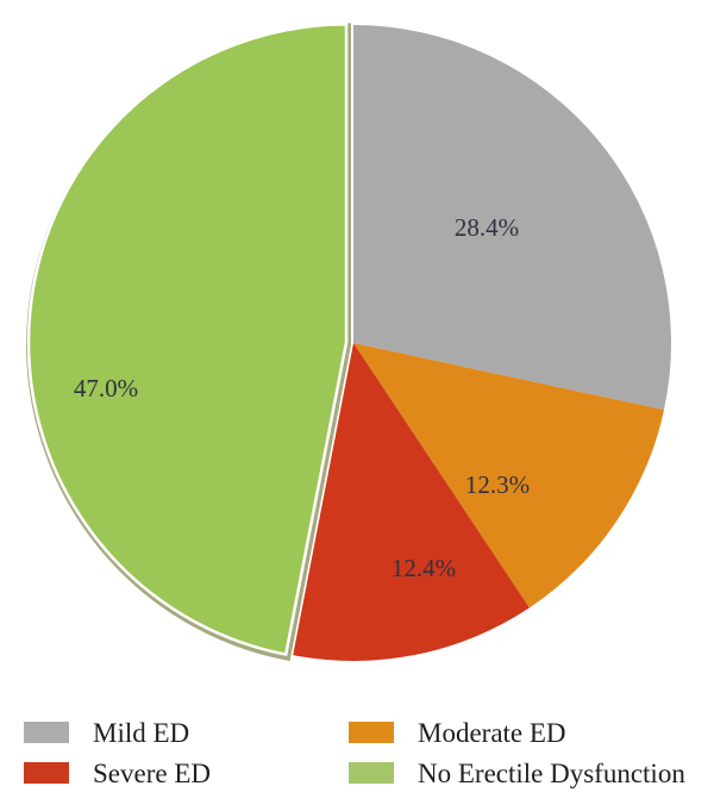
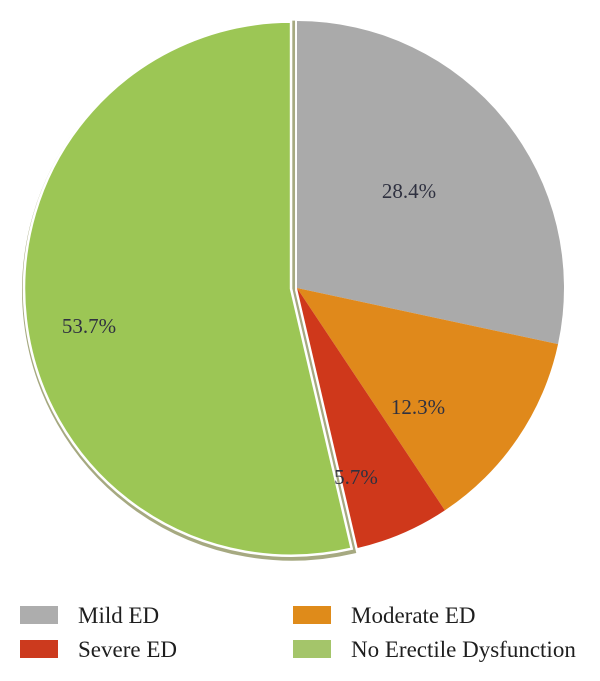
Severe ED: 12.4% -> 5.7%
No Erectile Dysfunction: 47.0% -> 53.7%
